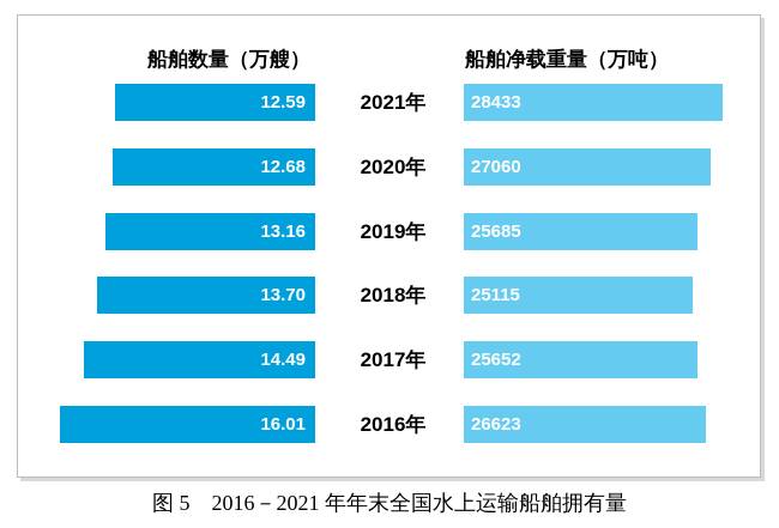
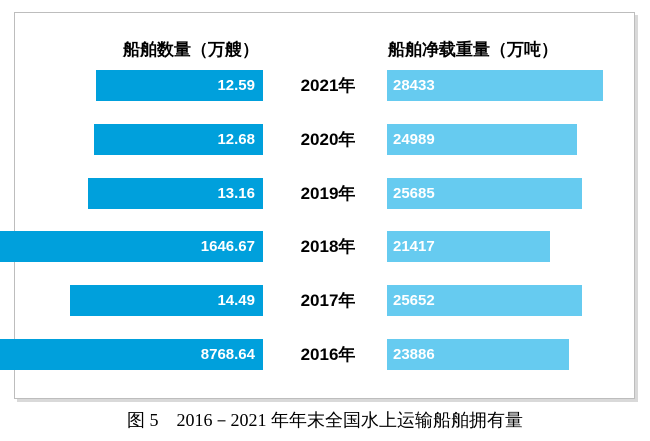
船舶净载重量（万吨）/2020年: 27060 -> 24989
船舶数量（万艘）/2018年: 13.70 -> 1646.67
船舶净载重量（万吨）/2018年: 25115 -> 21417
船舶数量（万艘）/2016年: 16.01 -> 8768.64
船舶净载重量（万吨）/2016年: 26623 -> 23886
